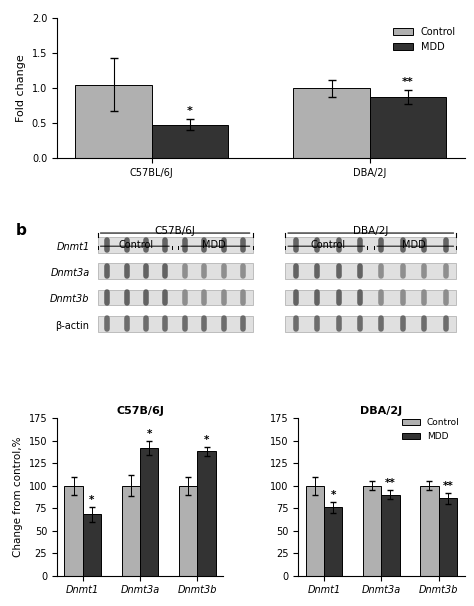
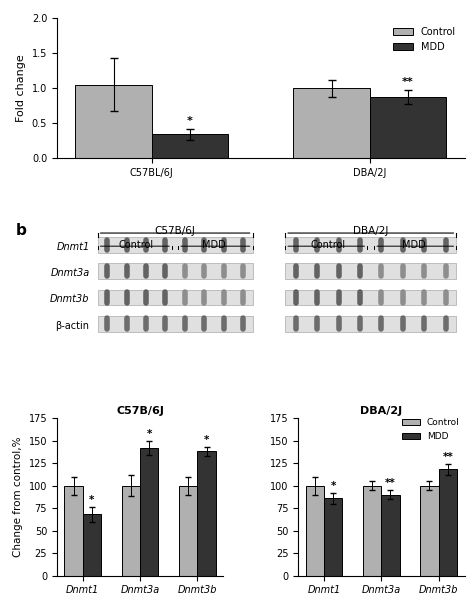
MDD/C57BL/6J: 0.48 -> 0.34
DBA/2J/MDD/Dnmt1: 76 -> 86
DBA/2J/MDD/Dnmt3b: 86 -> 118
